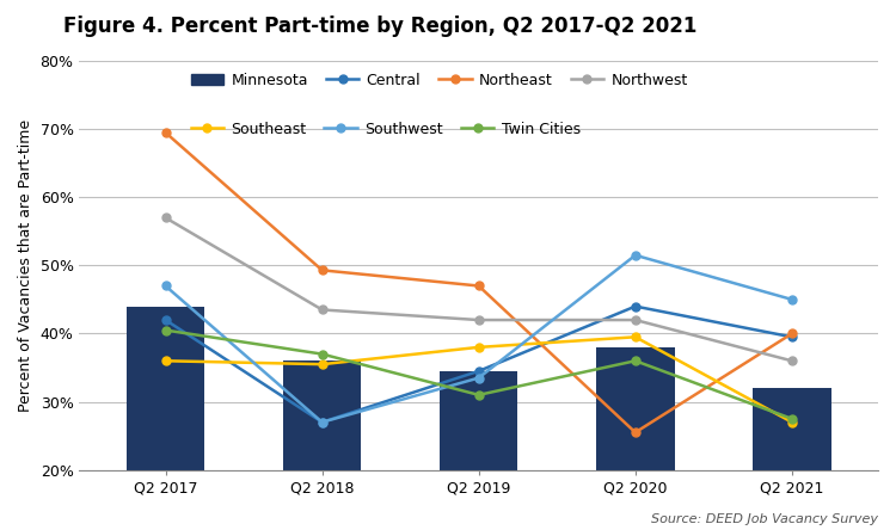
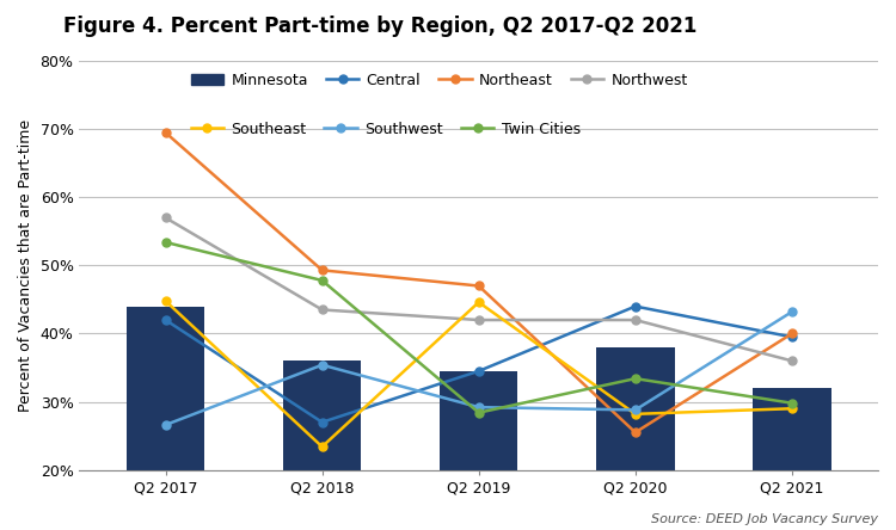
Southeast/Q2 2017: 36.0% -> 44.8%
Southwest/Q2 2017: 47.0% -> 26.6%
Twin Cities/Q2 2017: 40.5% -> 53.4%
Southeast/Q2 2018: 35.5% -> 23.4%
Southwest/Q2 2018: 27.0% -> 35.4%
Twin Cities/Q2 2018: 37.0% -> 47.8%
Southeast/Q2 2019: 38.0% -> 44.6%
Southwest/Q2 2019: 33.5% -> 29.2%
Twin Cities/Q2 2019: 31.0% -> 28.4%
Southeast/Q2 2020: 39.5% -> 28.2%
Southwest/Q2 2020: 51.5% -> 28.8%
Twin Cities/Q2 2020: 36.0% -> 33.4%
Southeast/Q2 2021: 27.0% -> 29.0%
Southwest/Q2 2021: 45.0% -> 43.2%
Twin Cities/Q2 2021: 27.5% -> 29.8%
